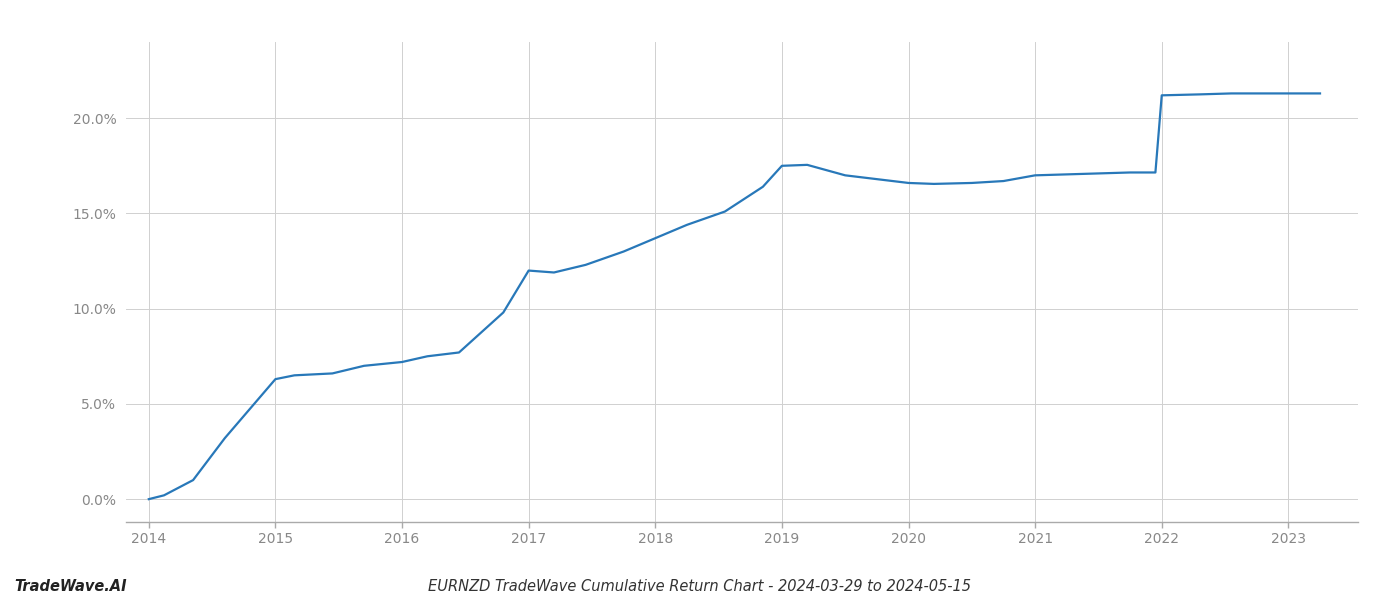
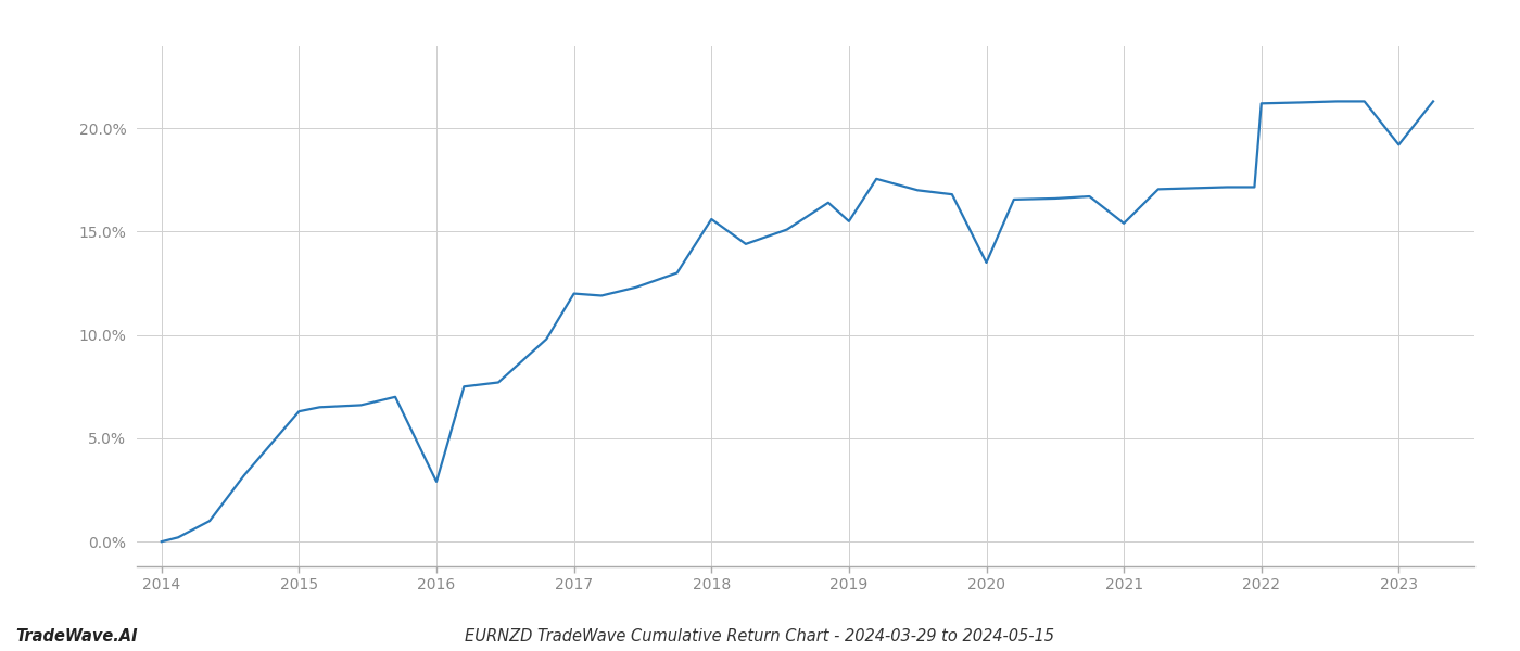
2016: 7.2% -> 2.9%
2018: 13.7% -> 15.6%
2019: 17.5% -> 15.5%
2020: 16.6% -> 13.5%
2021: 17.0% -> 15.4%
2023: 21.3% -> 19.2%
